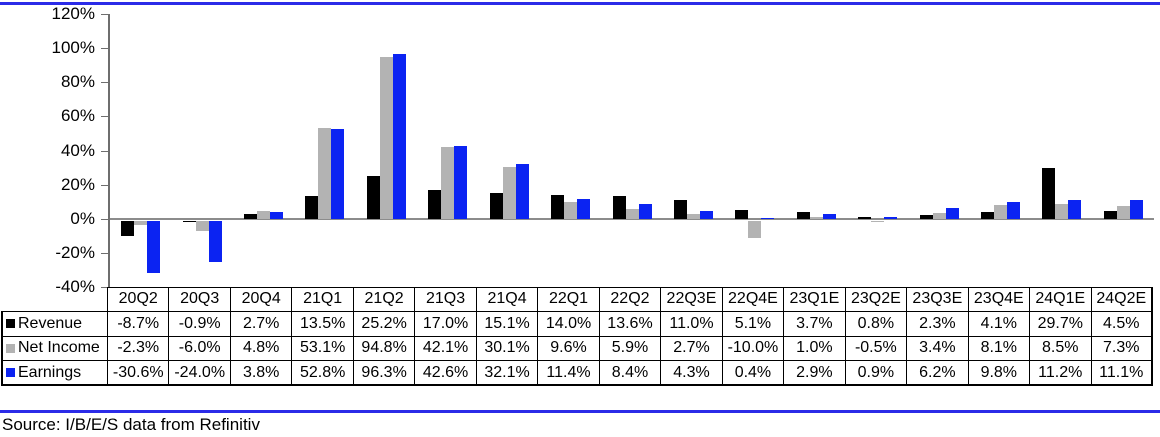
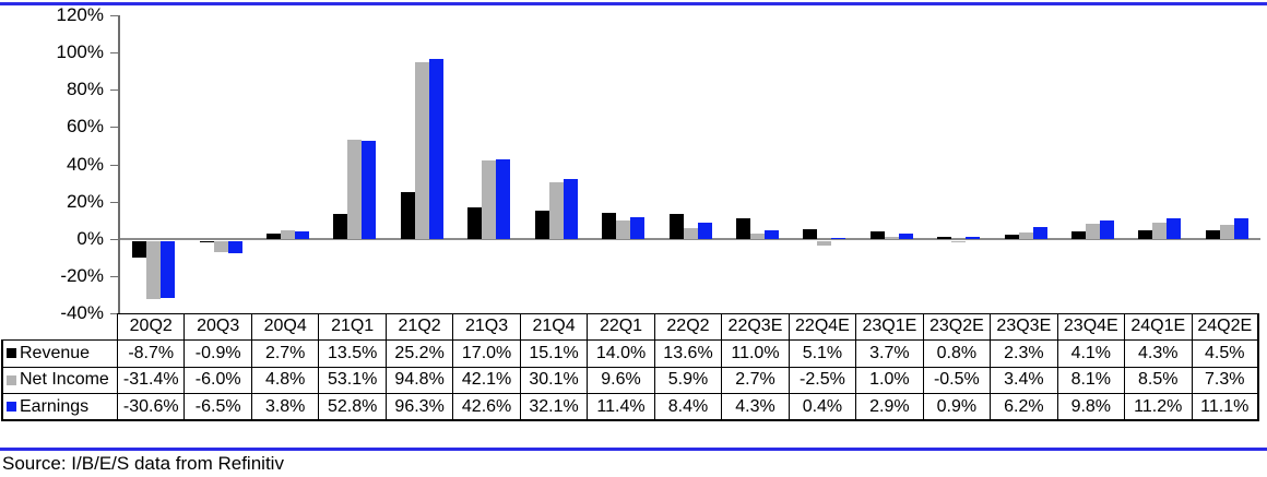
Net Income/20Q2: -2.3% -> -31.4%
Earnings/20Q3: -24.0% -> -6.5%
Net Income/22Q4E: -10.0% -> -2.5%
Revenue/24Q1E: 29.7% -> 4.3%
